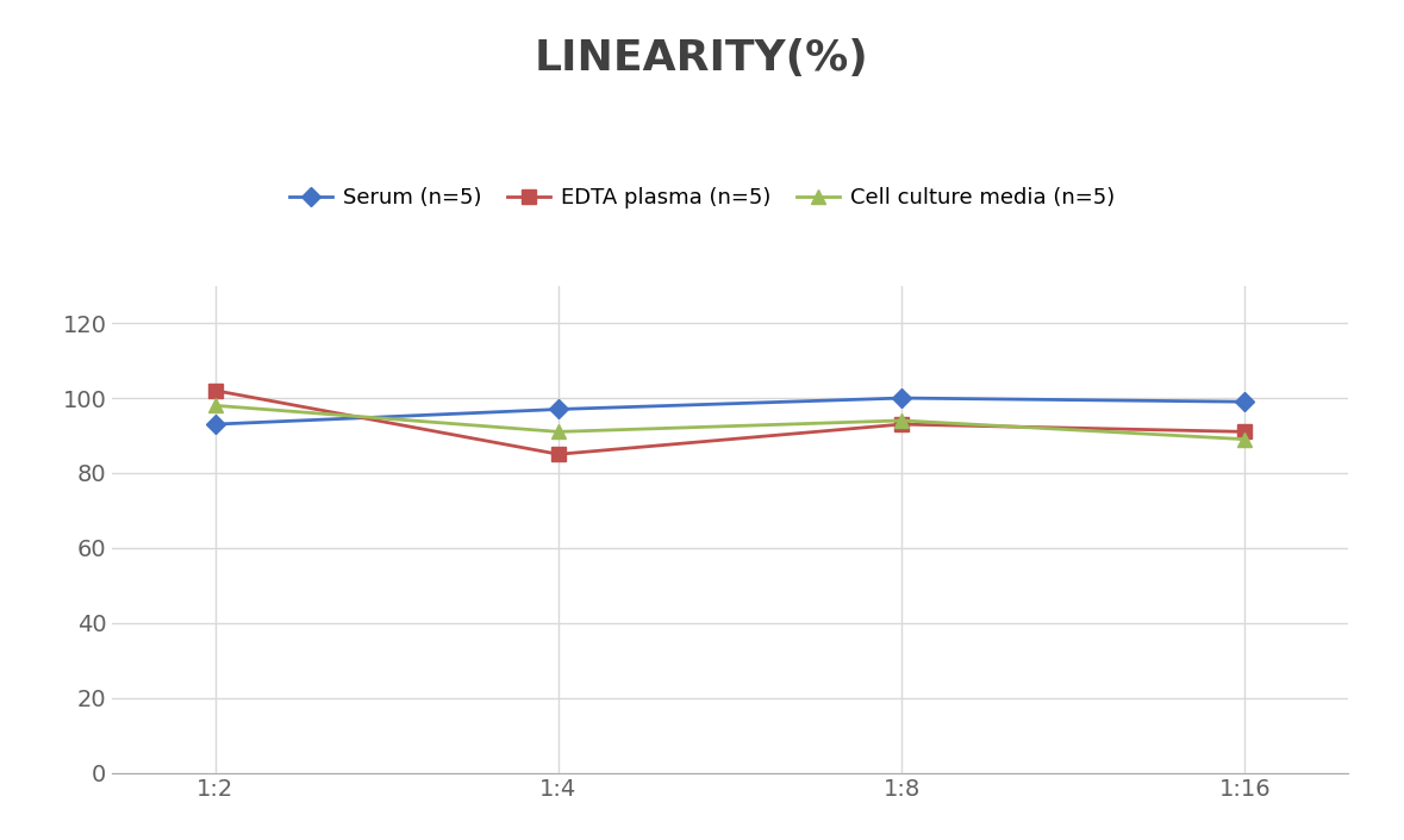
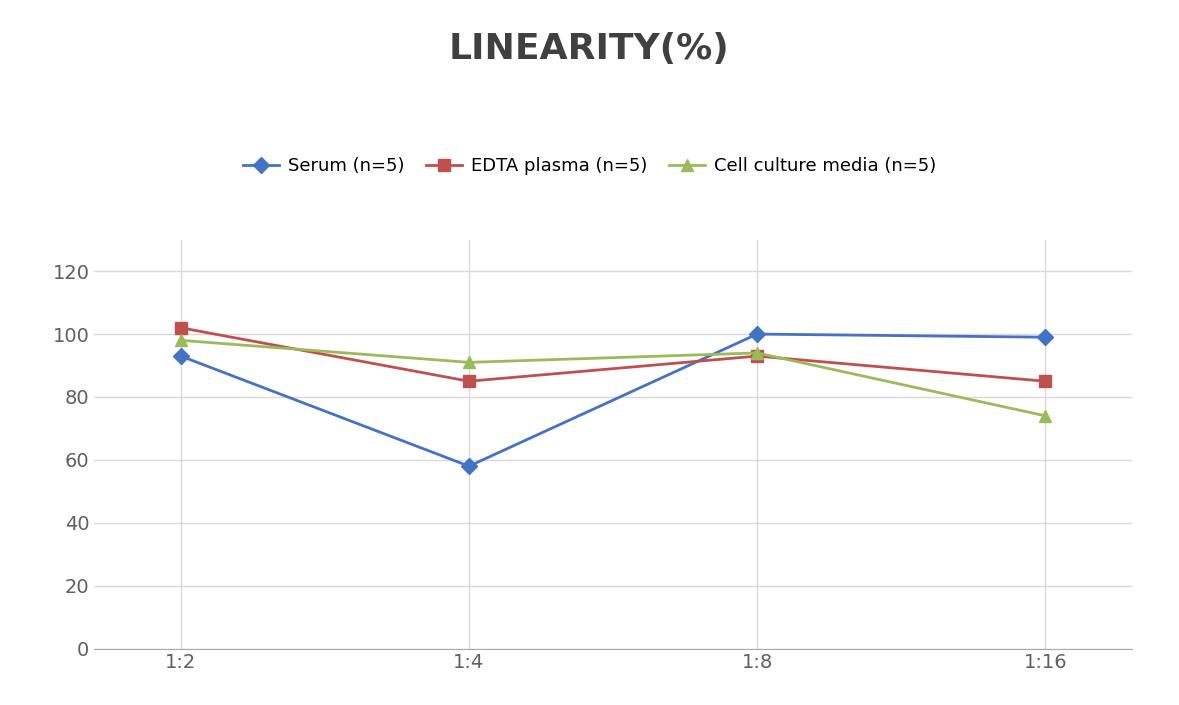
Serum (n=5)/1:4: 97 -> 58
EDTA plasma (n=5)/1:16: 91 -> 85
Cell culture media (n=5)/1:16: 89 -> 74
